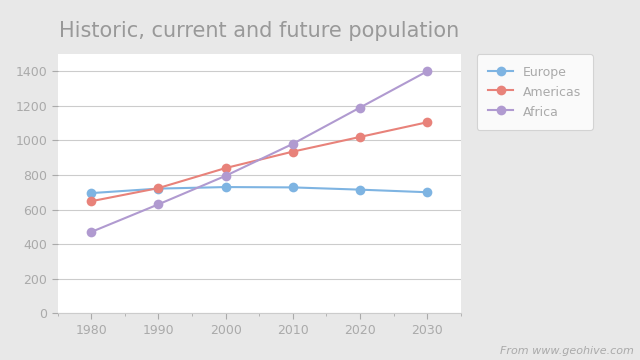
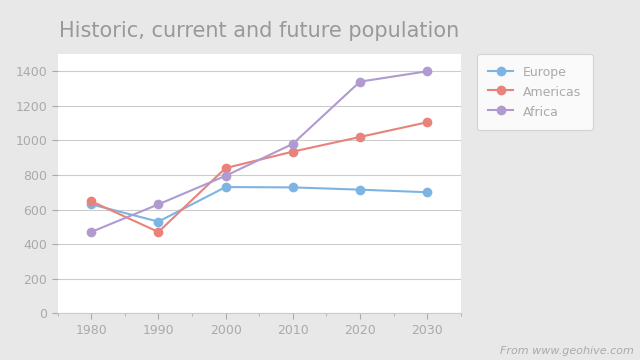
Europe/1980: 700 -> 630
Europe/1990: 720 -> 530
Americas/1990: 720 -> 470
Africa/2020: 1190 -> 1340
